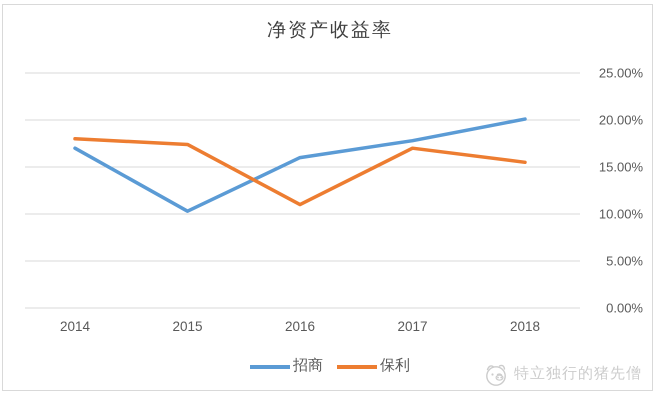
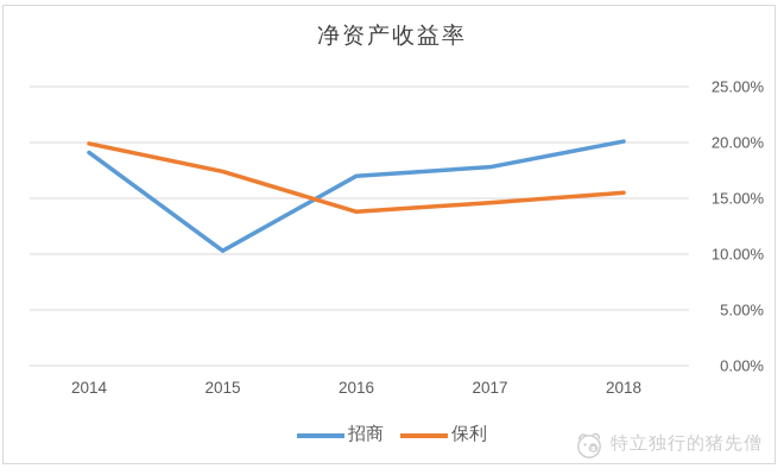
招商/2014: 17% -> 19%
保利/2014: 18% -> 20%
招商/2016: 16% -> 17%
保利/2016: 11% -> 14%
保利/2017: 17% -> 15%
